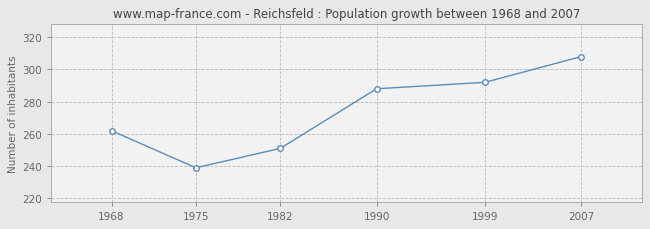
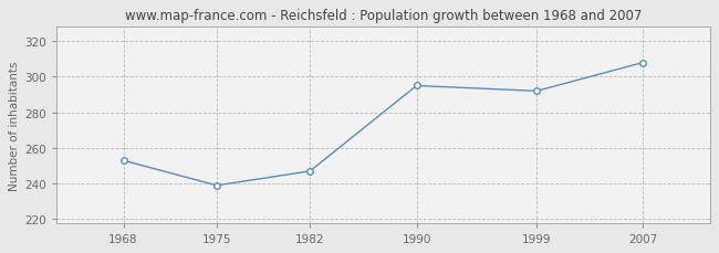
1968: 262 -> 253
1982: 251 -> 247
1990: 288 -> 295
